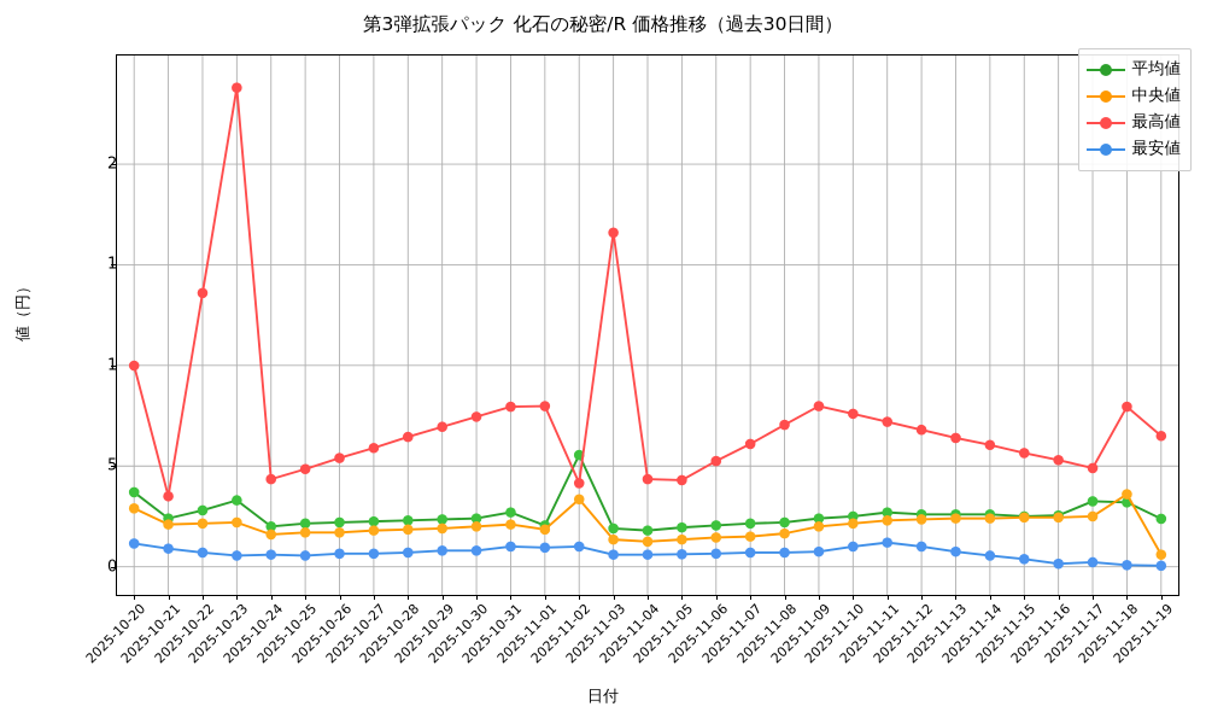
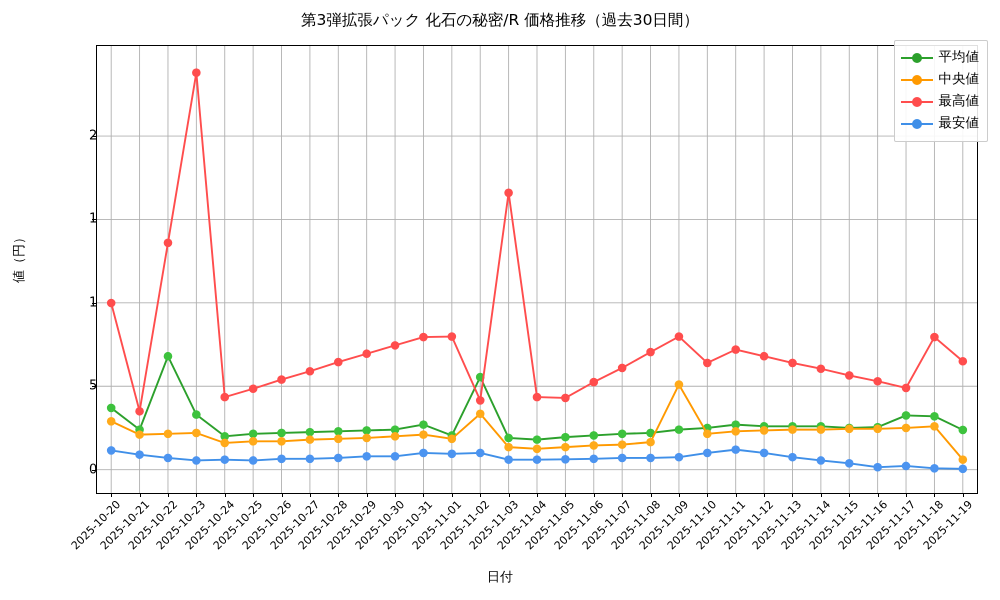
平均値/2025-10-22: 2800 -> 6800
中央値/2025-11-09: 2000 -> 5100
最高値/2025-11-10: 7600 -> 6400
中央値/2025-11-18: 3600 -> 2600
